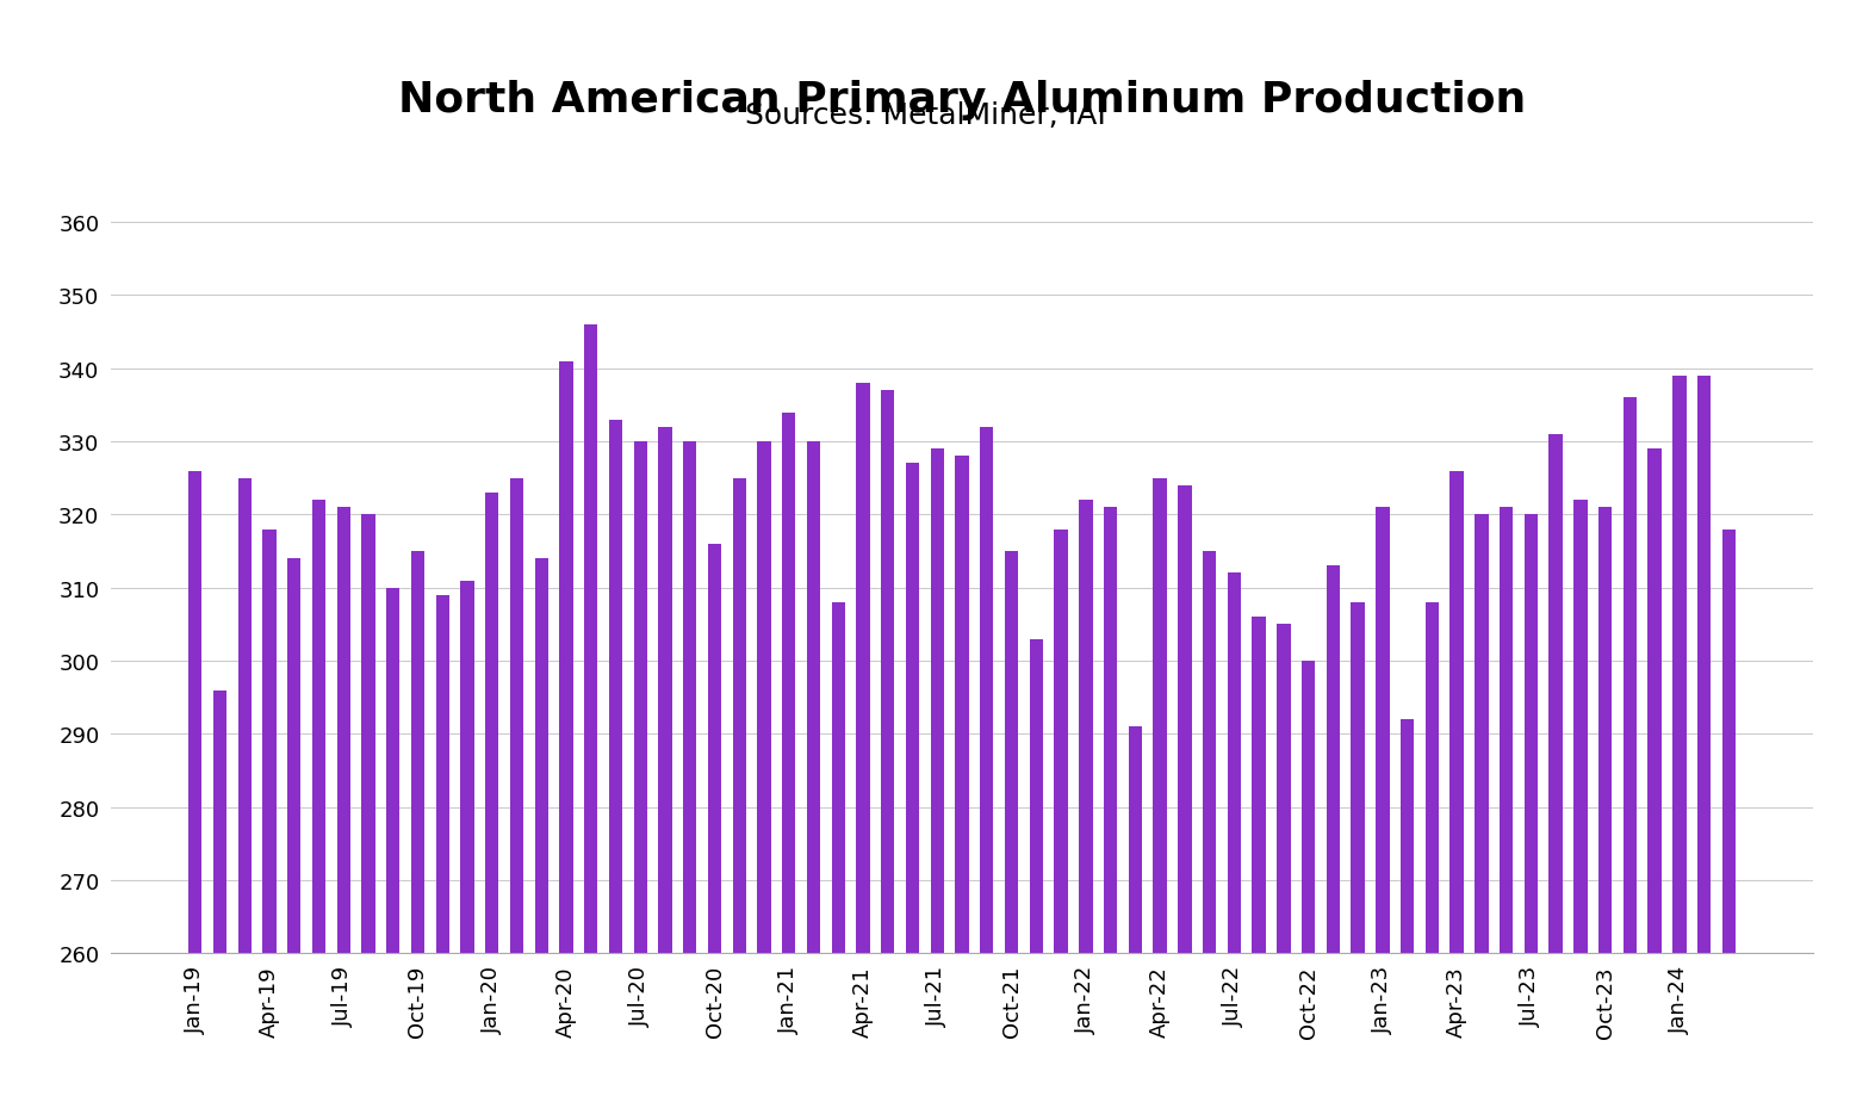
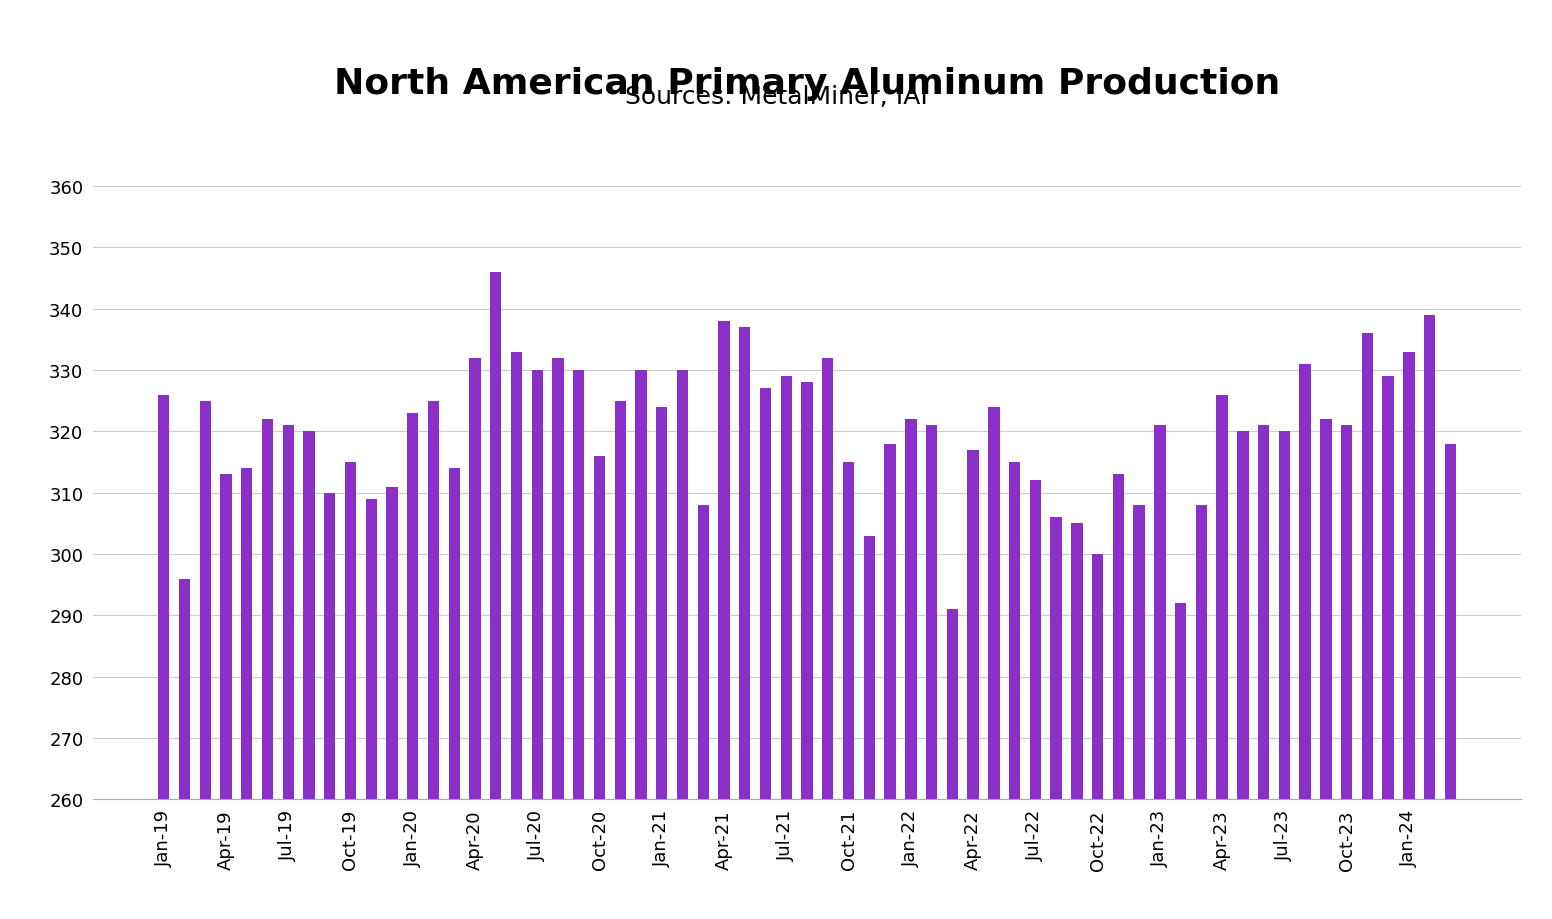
Apr-19: 318 -> 313
Apr-20: 341 -> 332
Jan-21: 334 -> 324
Apr-22: 325 -> 317
Jan-24: 339 -> 333
